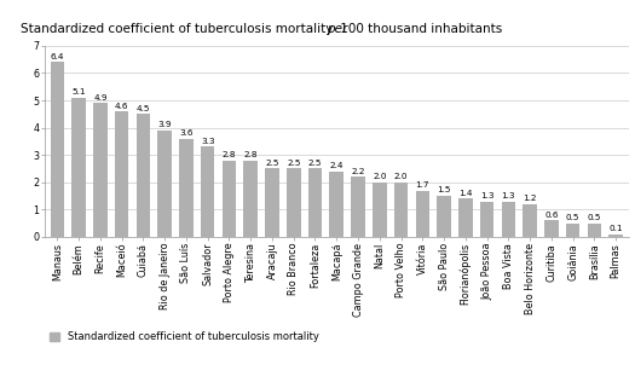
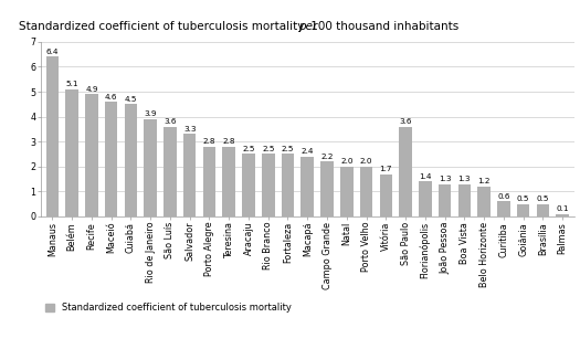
São Paulo: 1.5 -> 3.6
